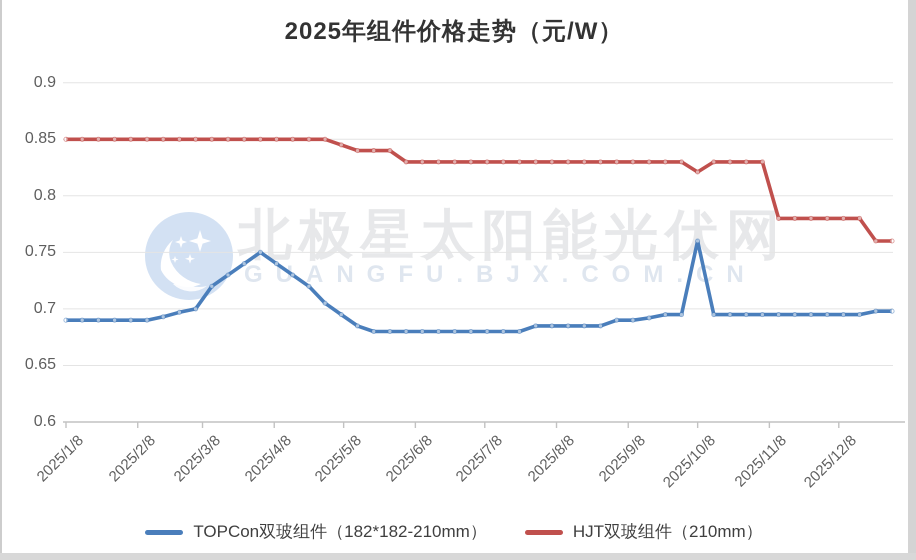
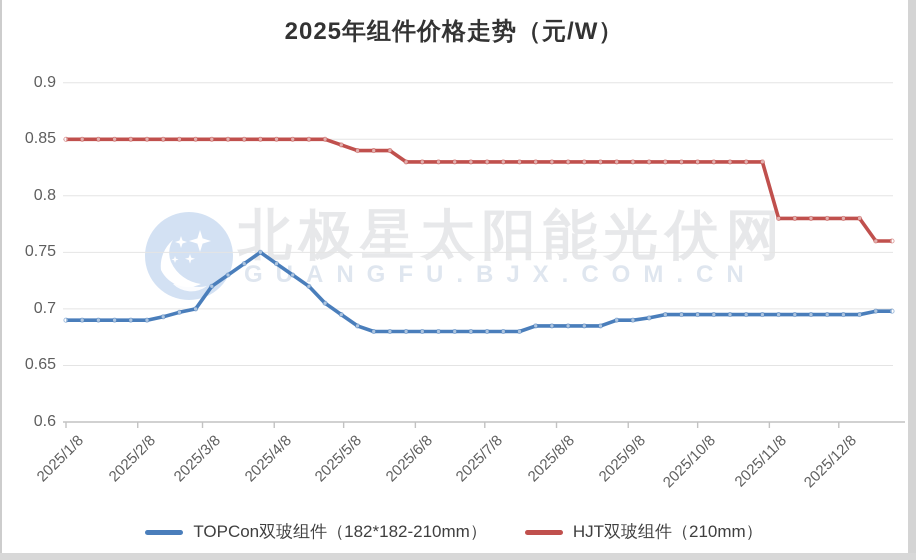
TOPCon双玻组件（182*182-210mm）/2025/10/8: 0.760 -> 0.695
HJT双玻组件（210mm）/2025/10/8: 0.821 -> 0.830
